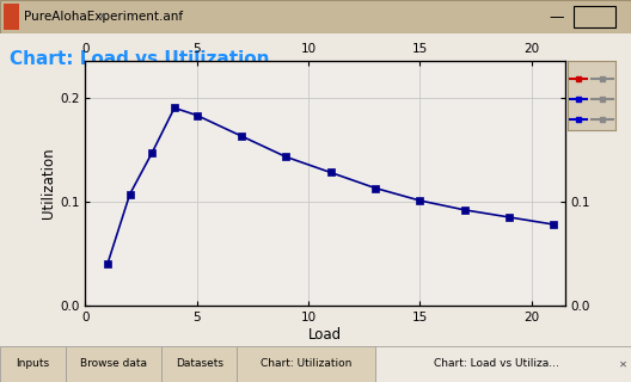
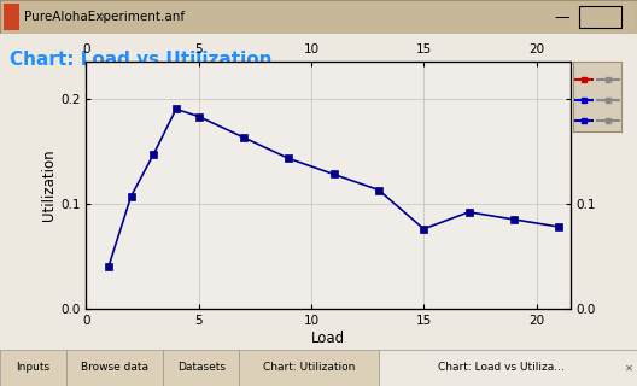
15: 0.101 -> 0.076
